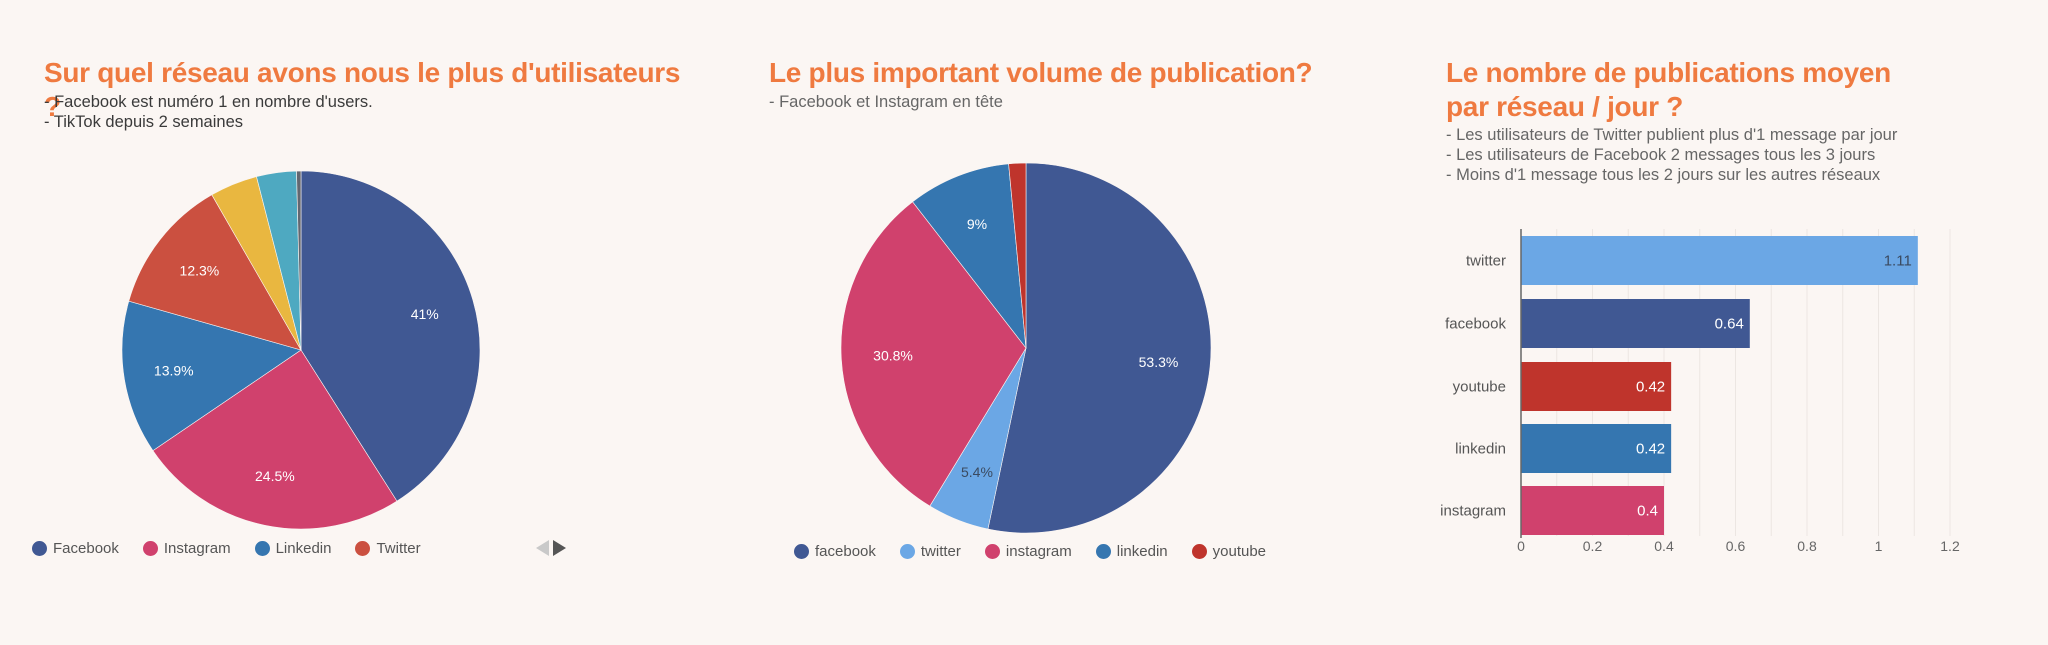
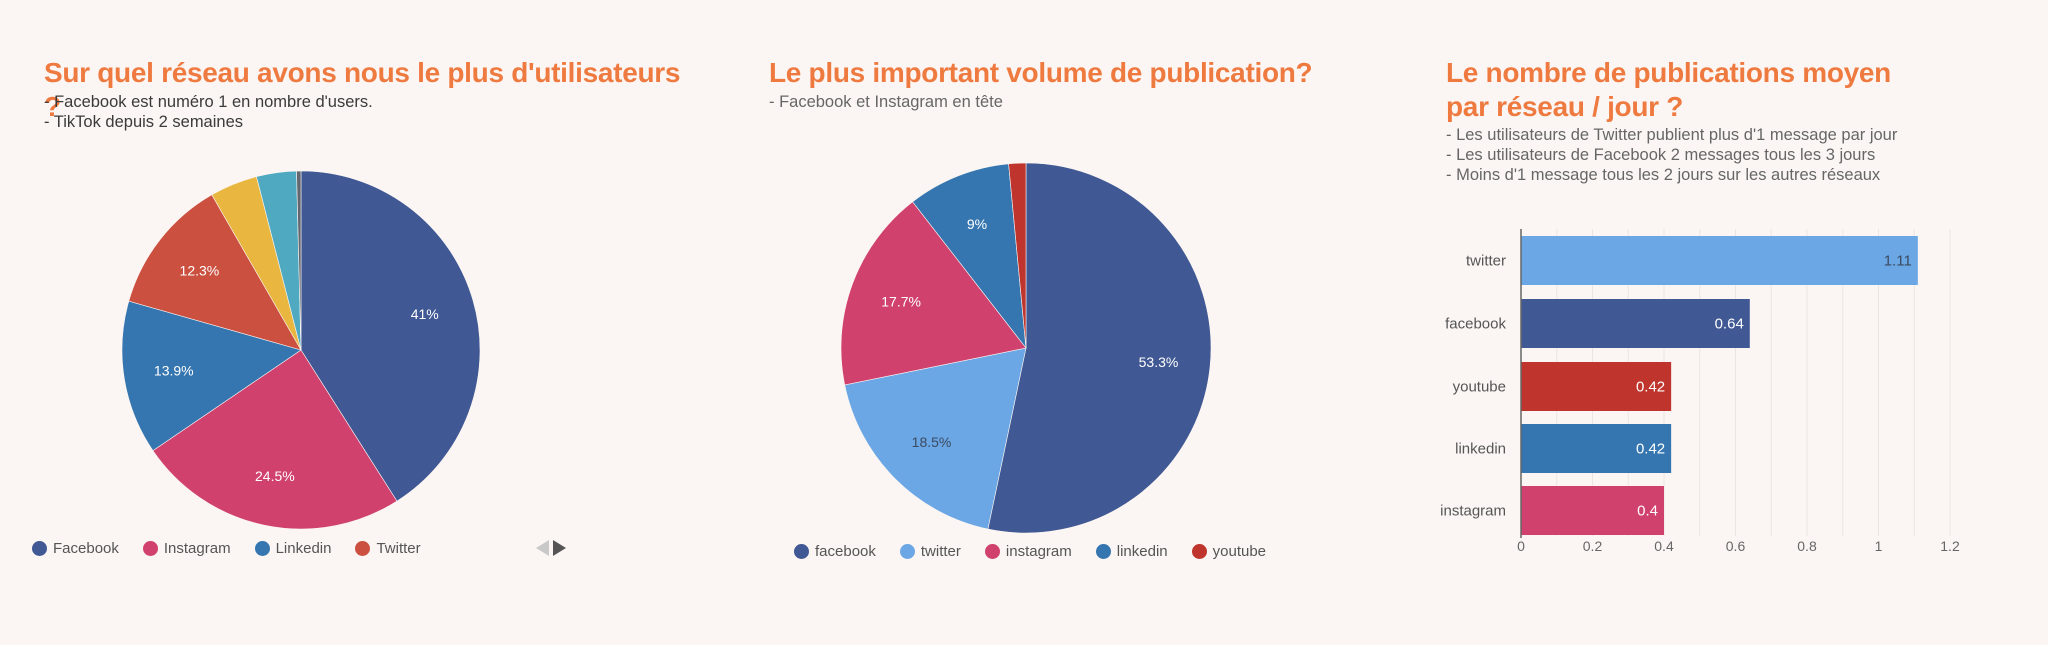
Le plus important volume de publication?/twitter: 5.4% -> 18.5%
Le plus important volume de publication?/instagram: 30.8% -> 17.7%
